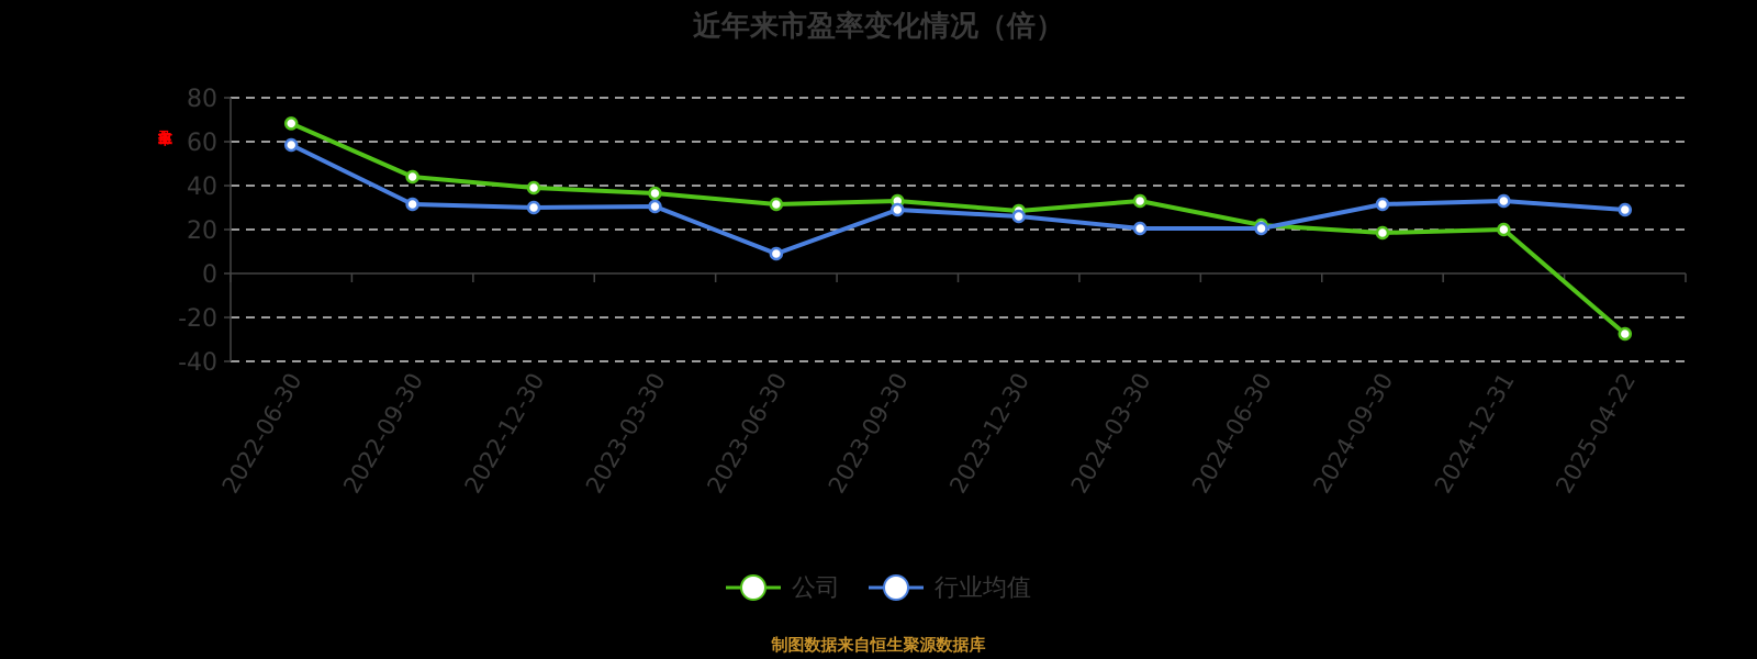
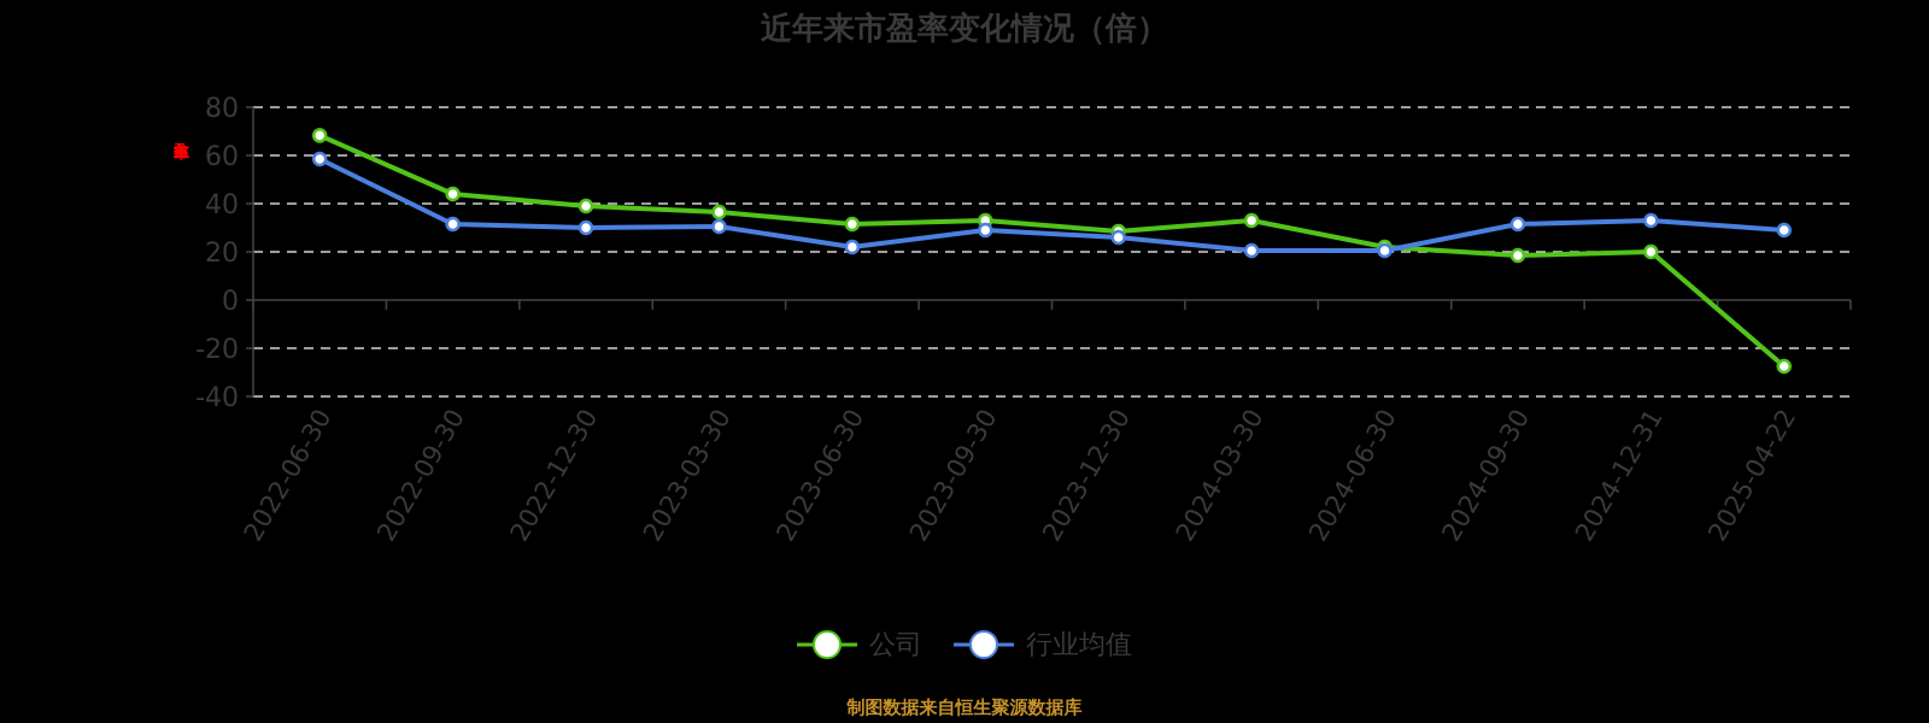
行业均值/2023-06-30: 9 -> 22
